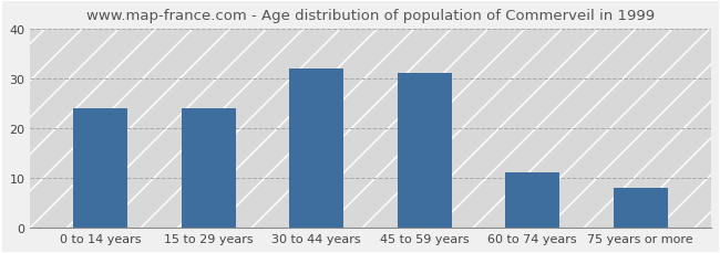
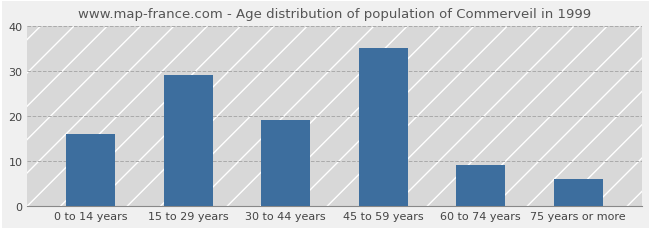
0 to 14 years: 24 -> 16
15 to 29 years: 24 -> 29
30 to 44 years: 32 -> 19
45 to 59 years: 31 -> 35
60 to 74 years: 11 -> 9
75 years or more: 8 -> 6
